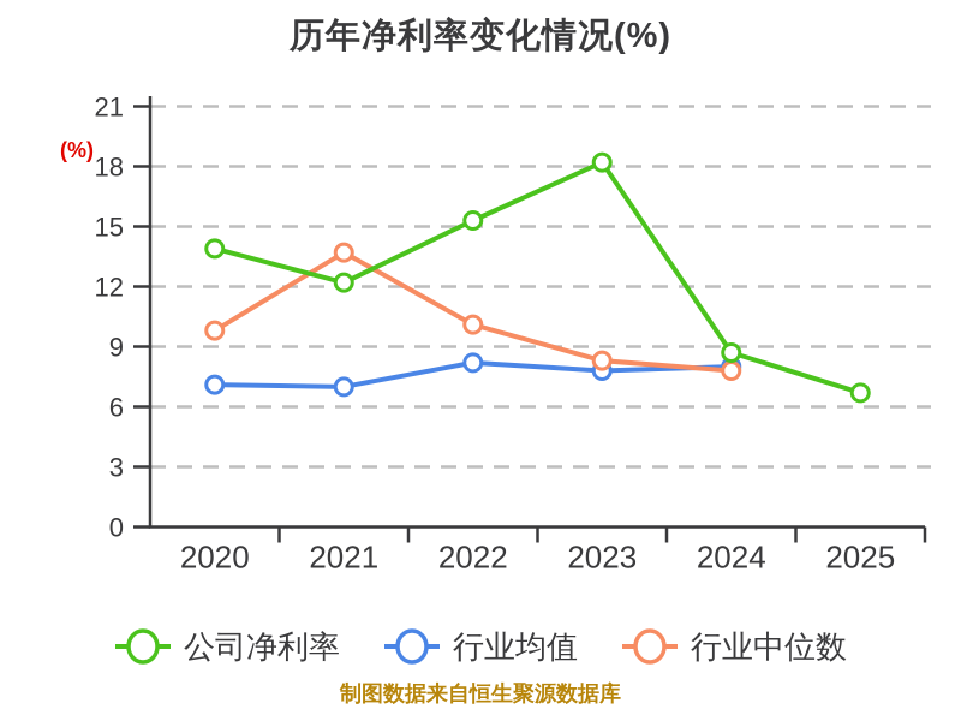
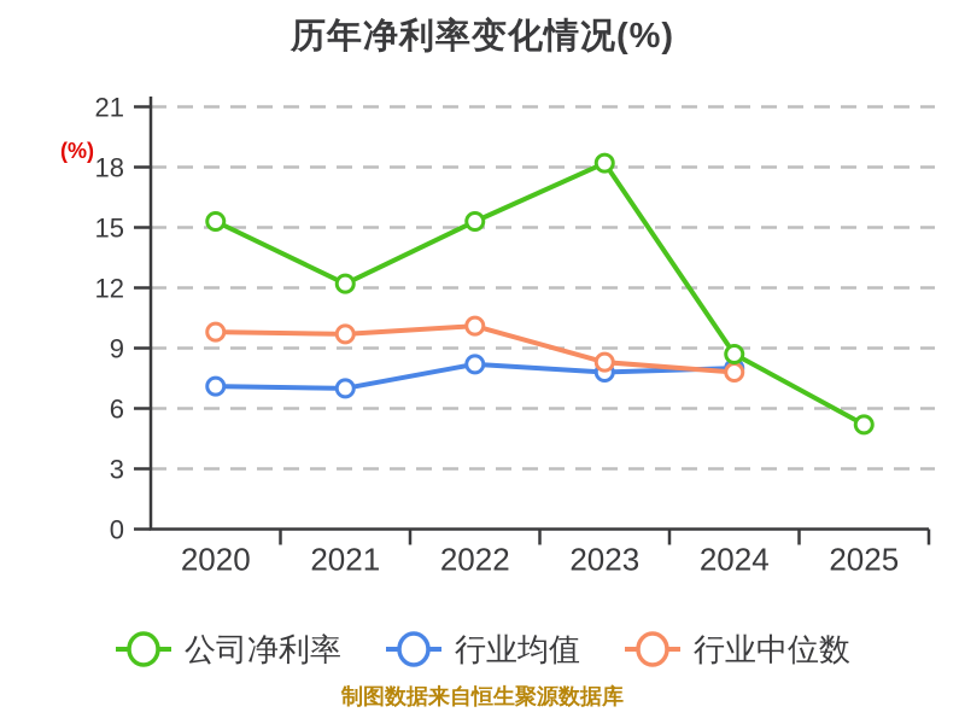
公司净利率/2020: 13.9 -> 15.3
行业中位数/2021: 13.7 -> 9.7
公司净利率/2025: 6.7 -> 5.2
